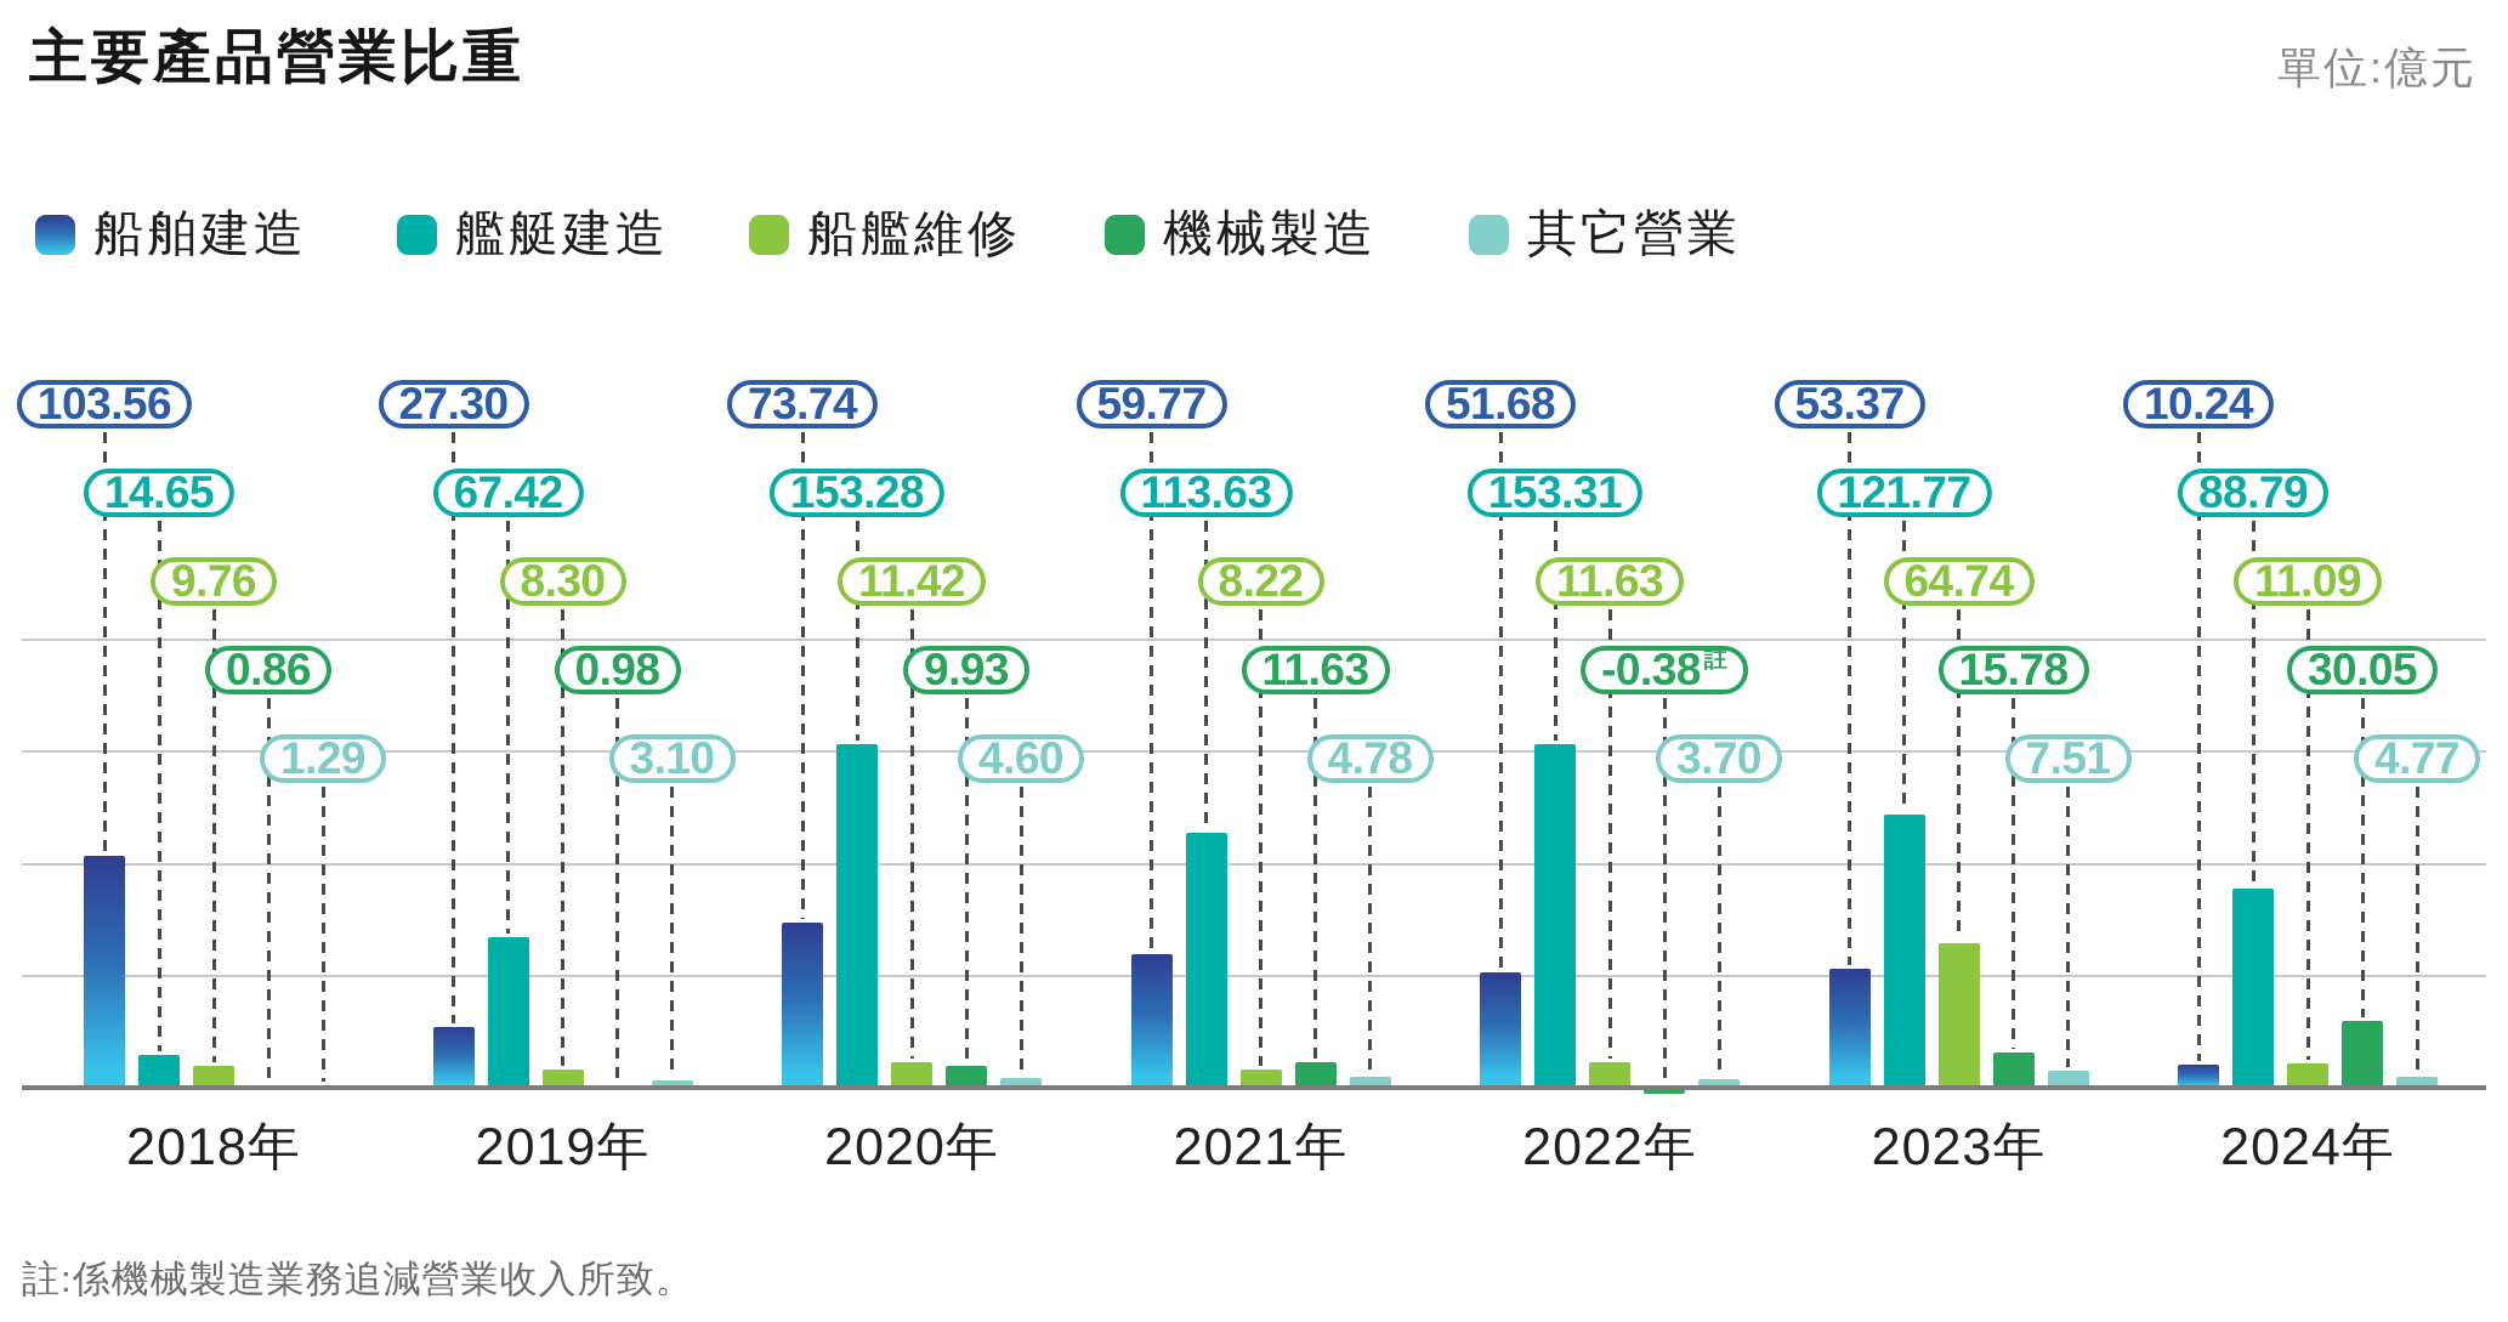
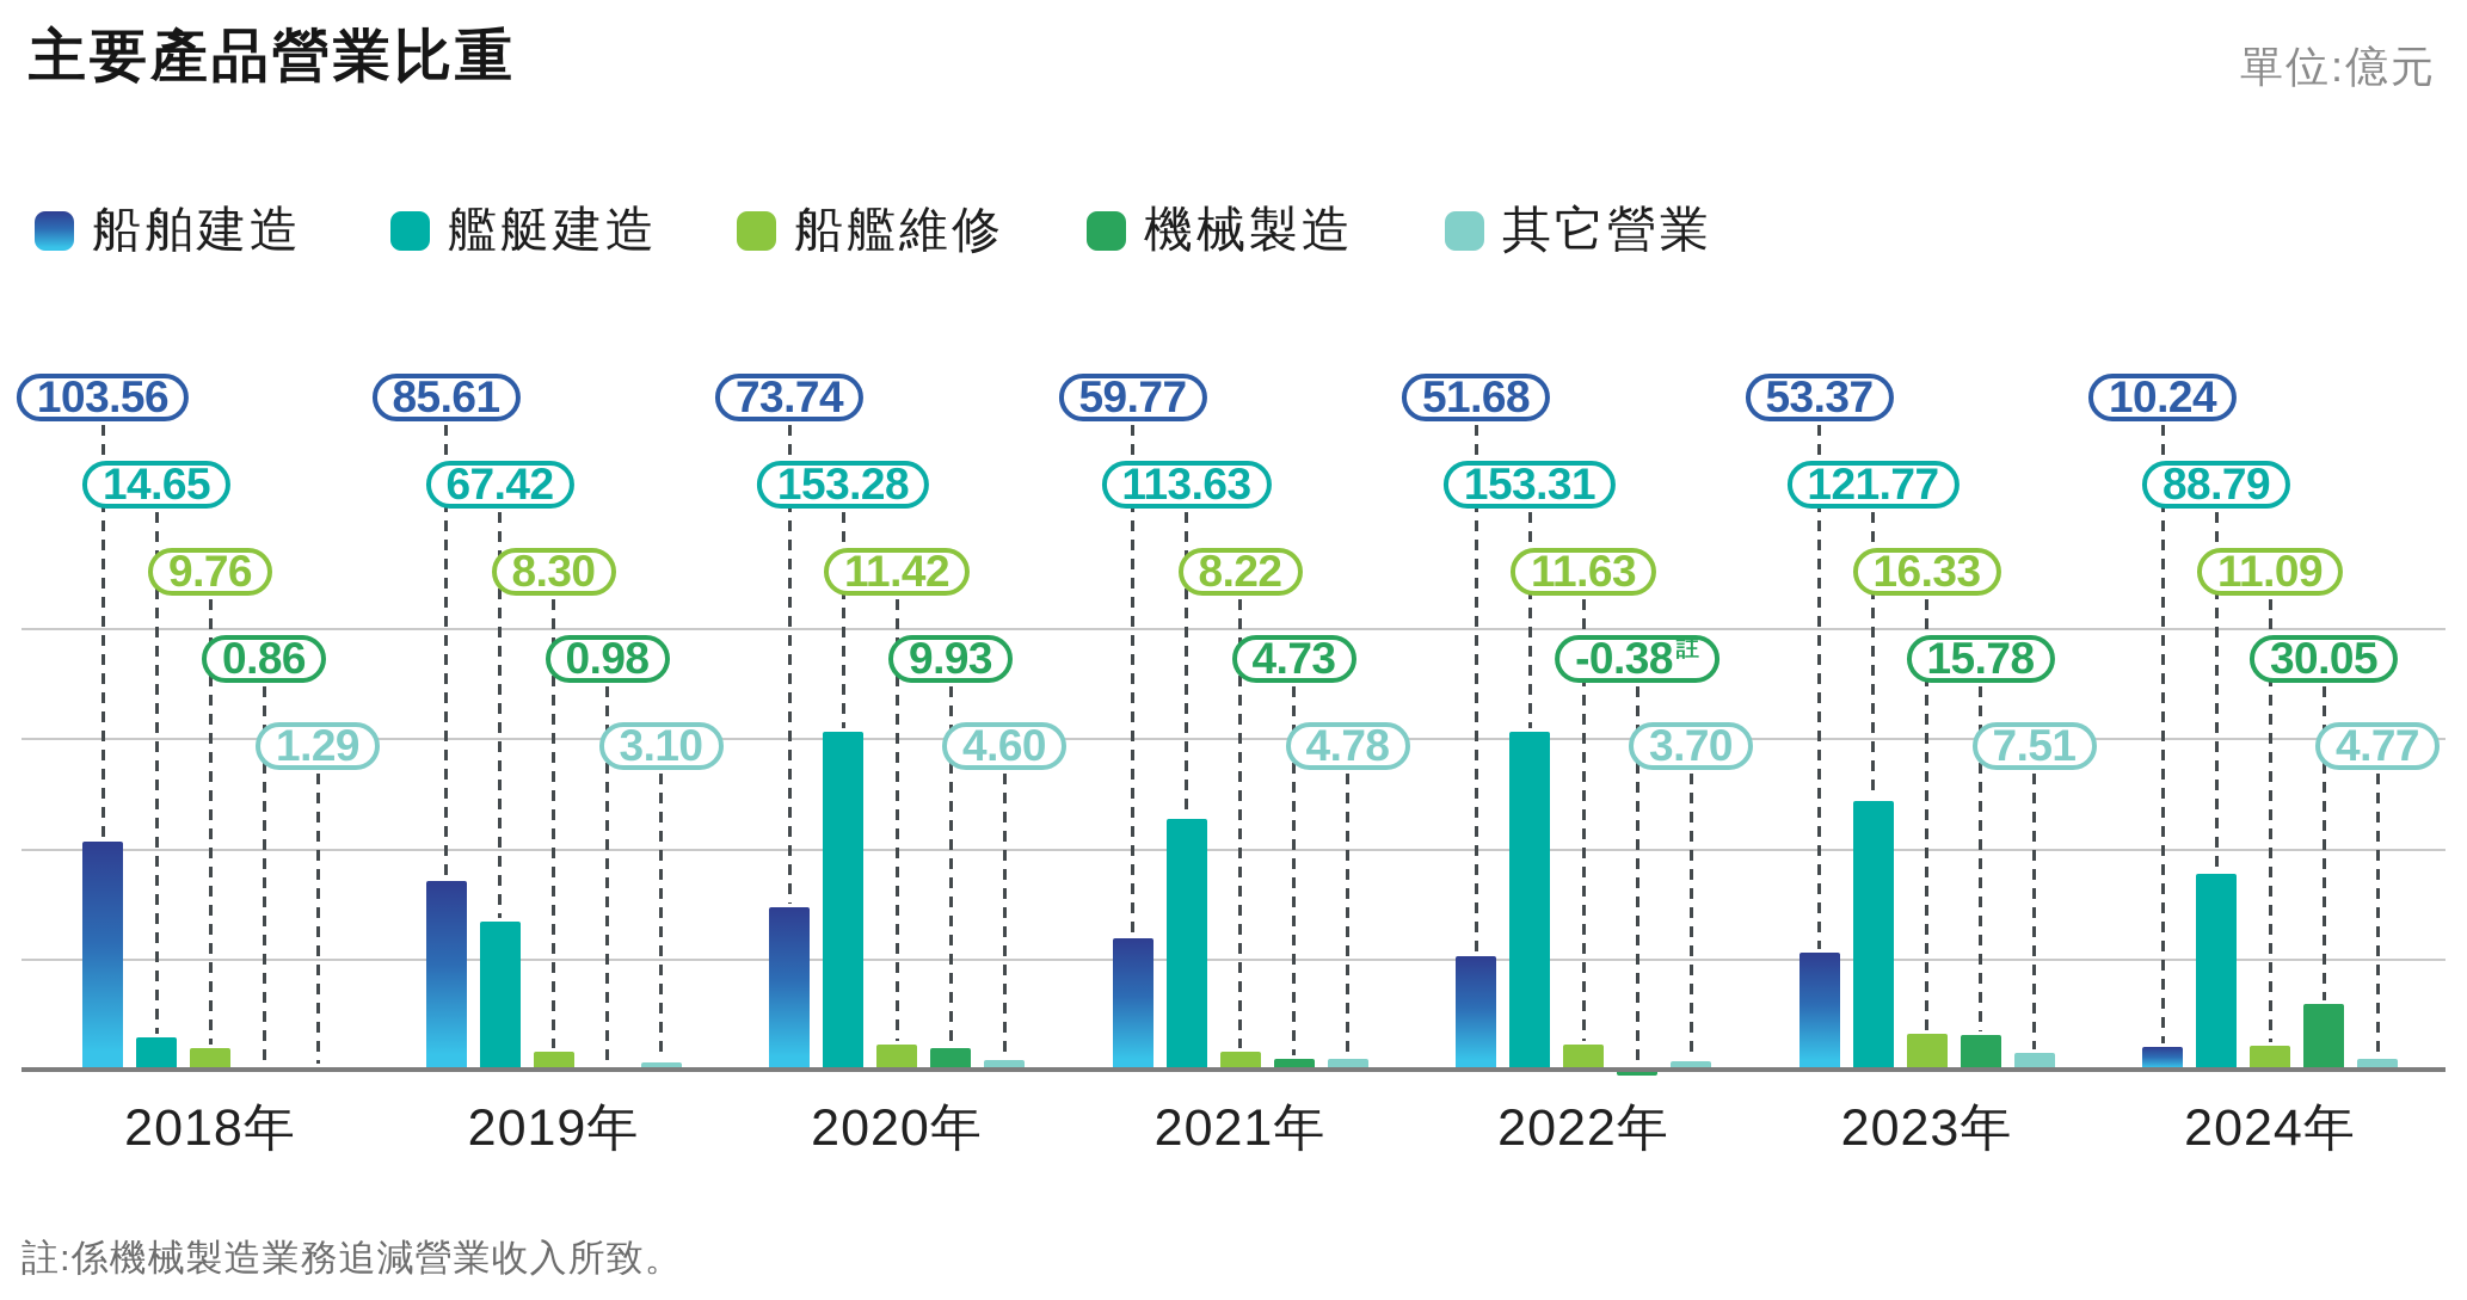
船舶建造/2019年: 27.30 -> 85.61
機械製造/2021年: 11.63 -> 4.73
船艦維修/2023年: 64.74 -> 16.33
